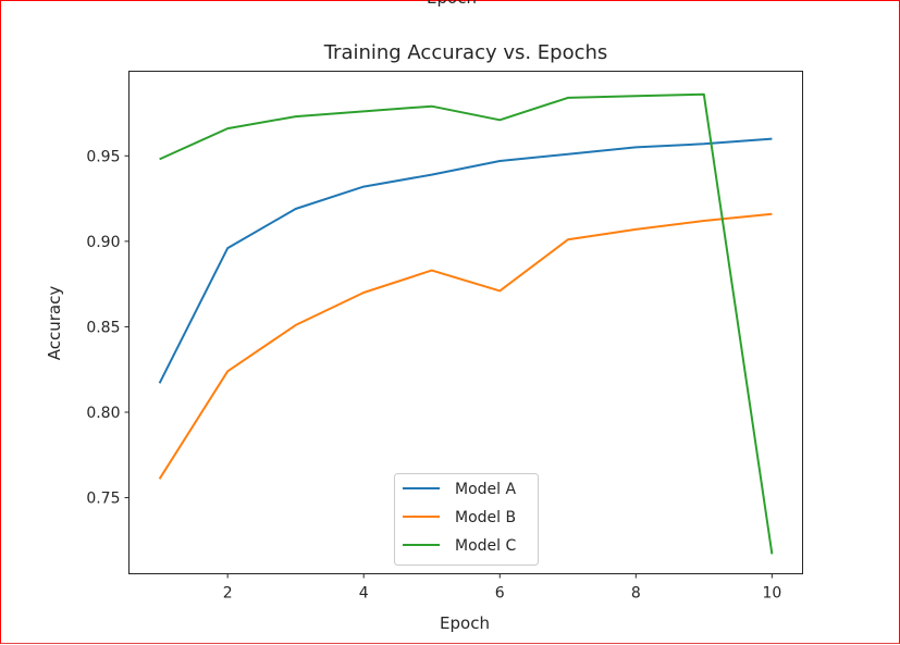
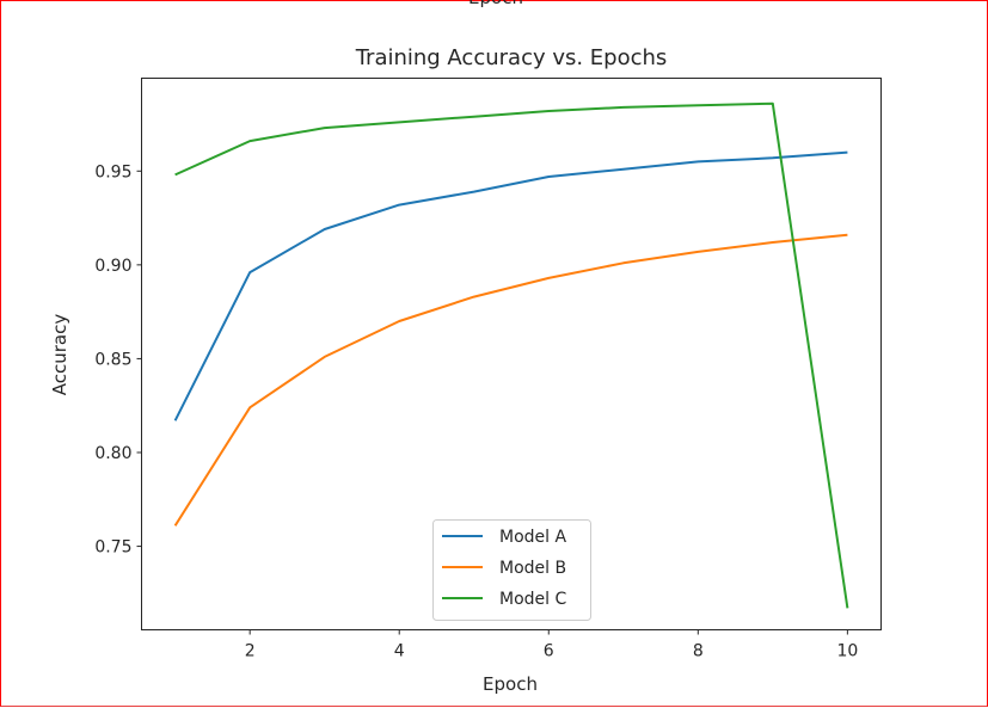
Model B/6: 0.871 -> 0.893
Model C/6: 0.971 -> 0.982
